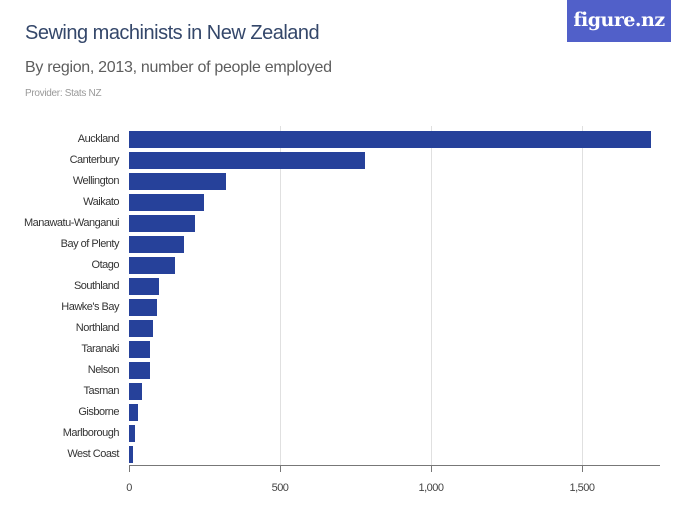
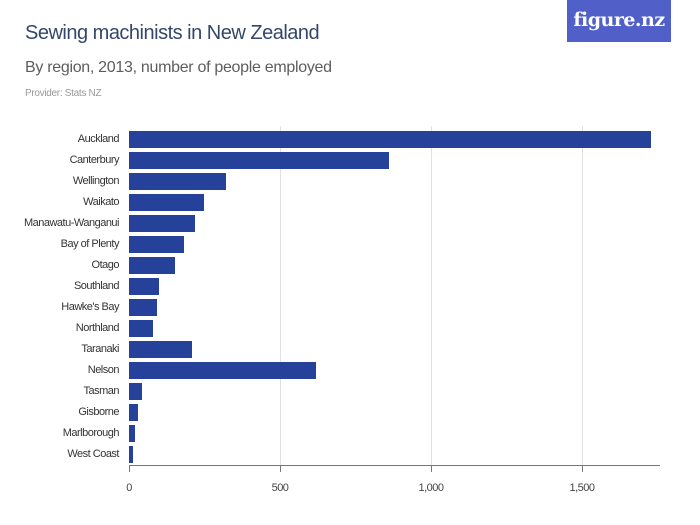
Canterbury: 780 -> 860
Taranaki: 70 -> 210
Nelson: 70 -> 620
